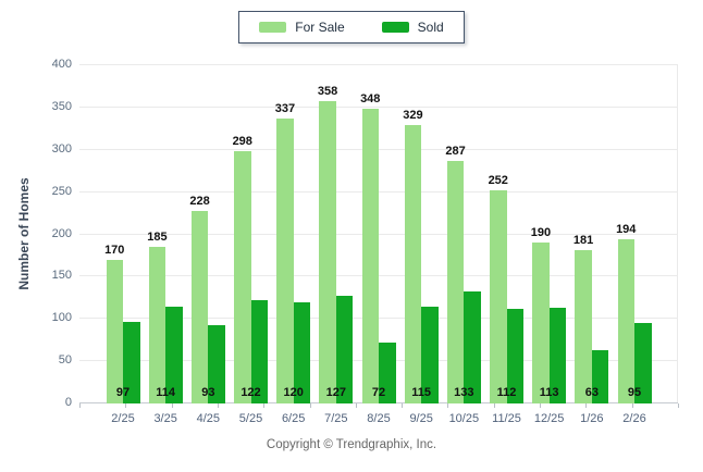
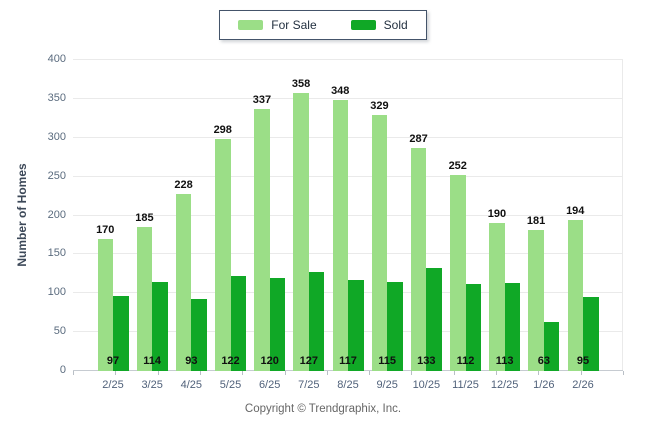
Sold/8/25: 72 -> 117
